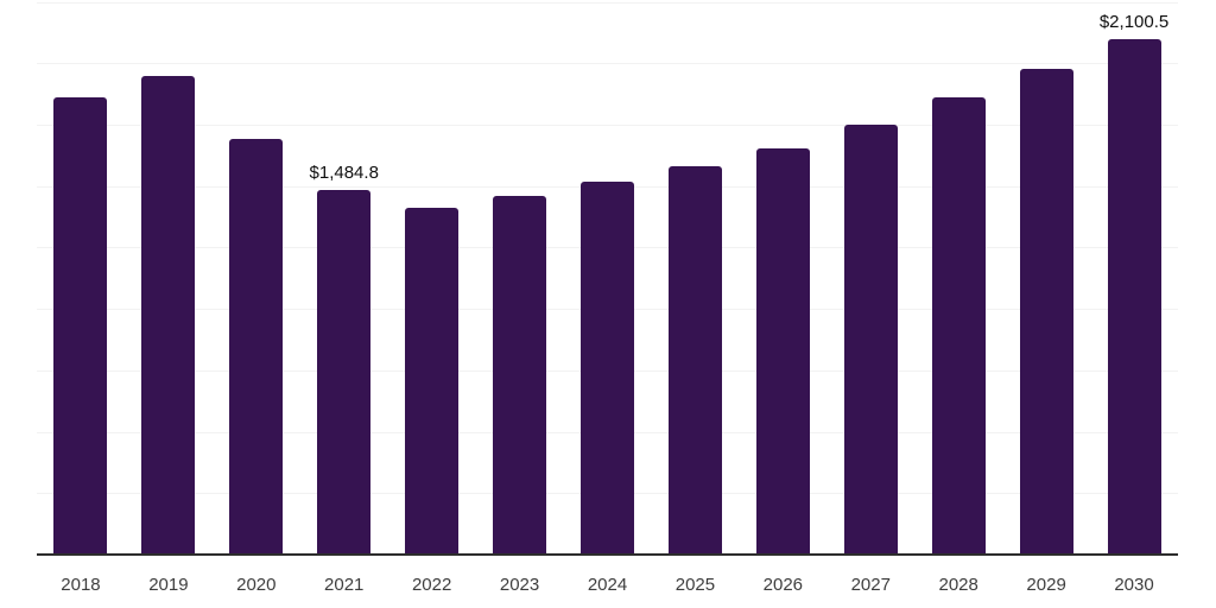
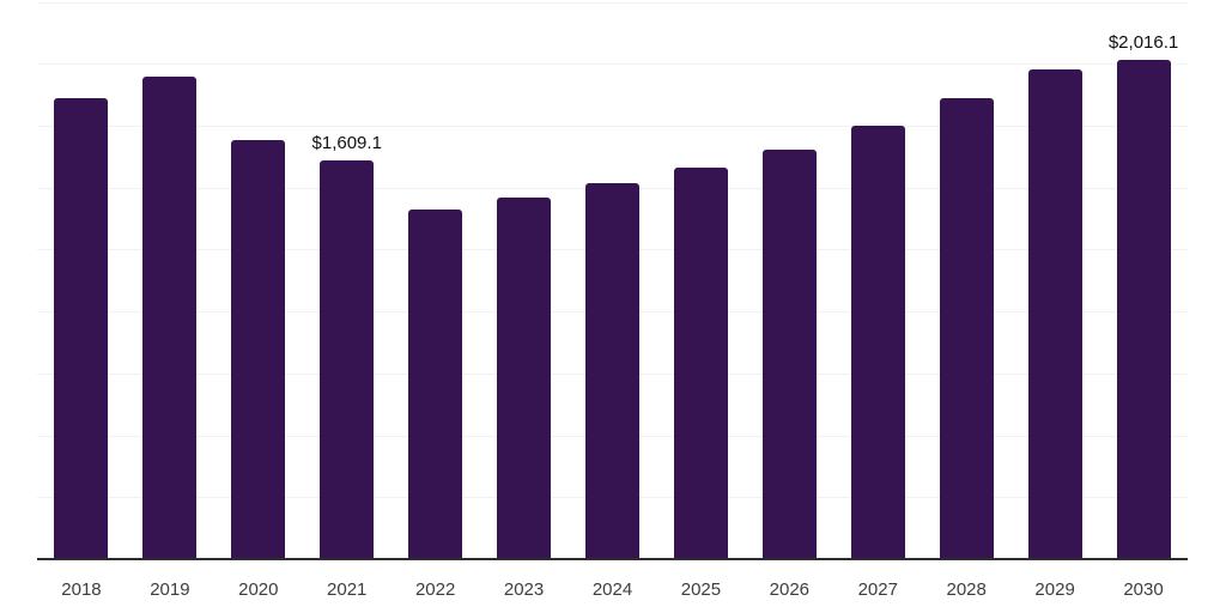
2021: $1,484.8 -> $1,609.1
2030: $2,100.5 -> $2,016.1
